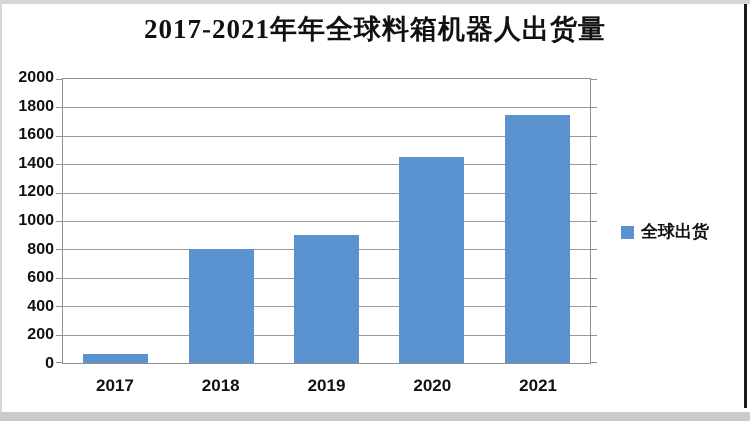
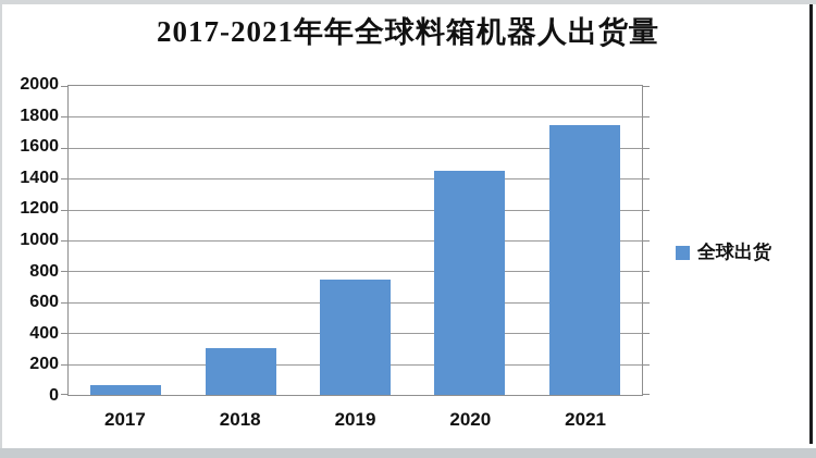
2018: 800 -> 300
2019: 900 -> 750
